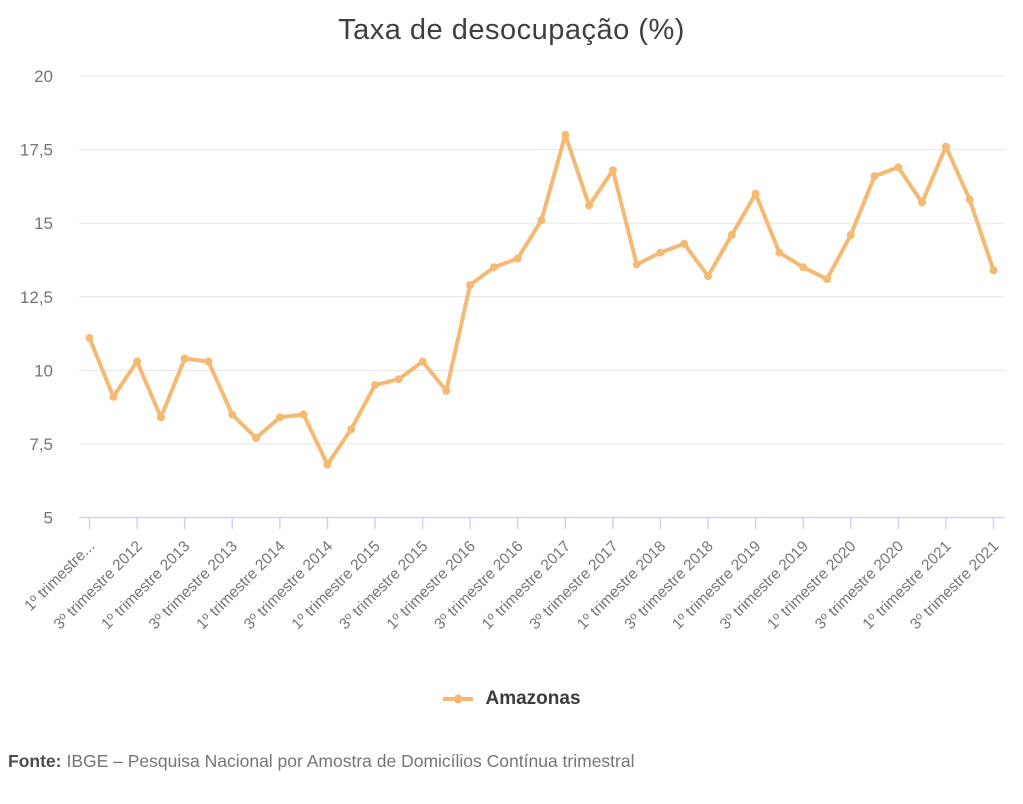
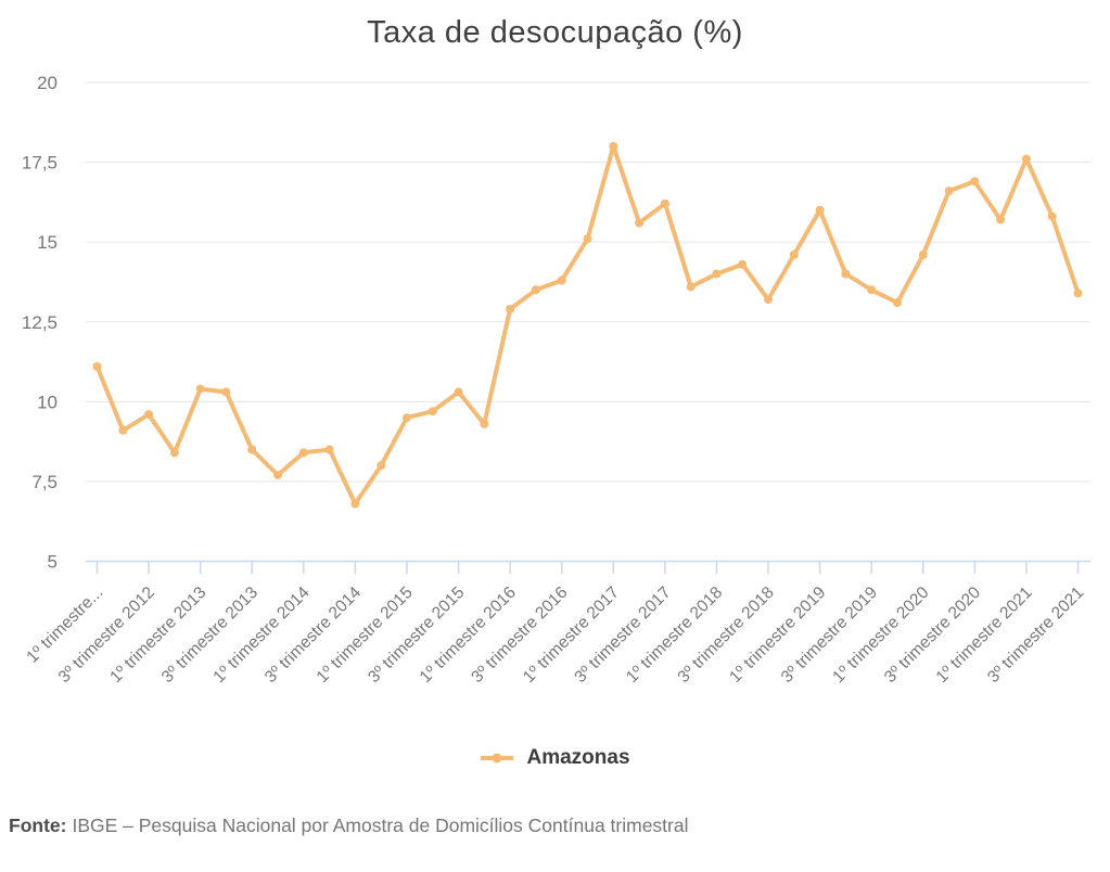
3º trimestre 2012: 10.3 -> 9.6
3º trimestre 2017: 16.8 -> 16.2
